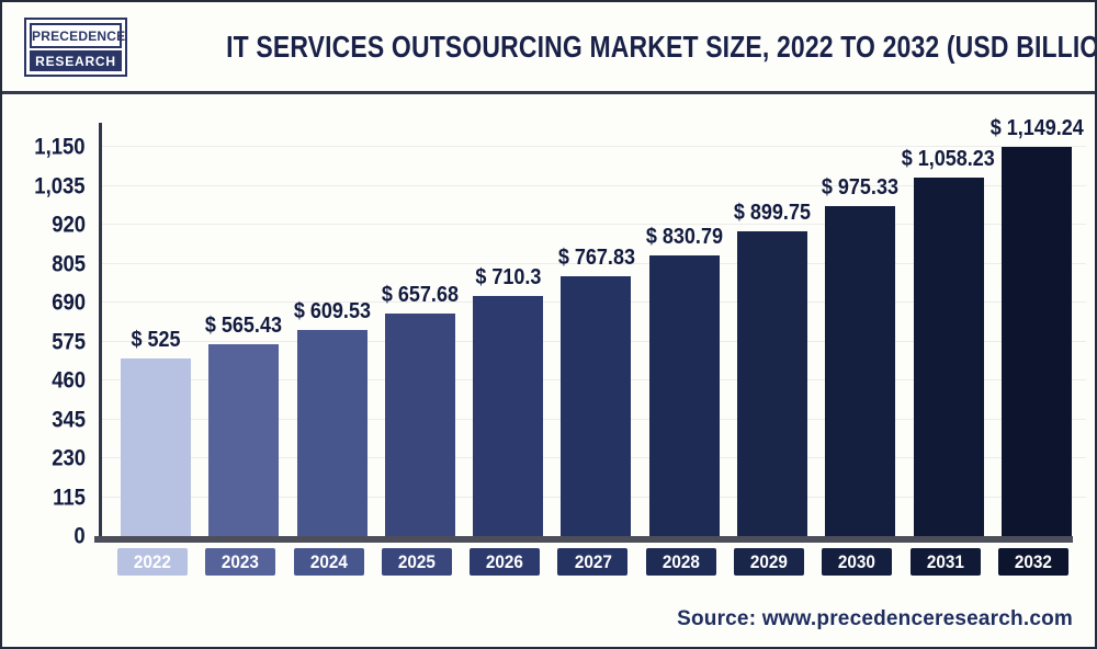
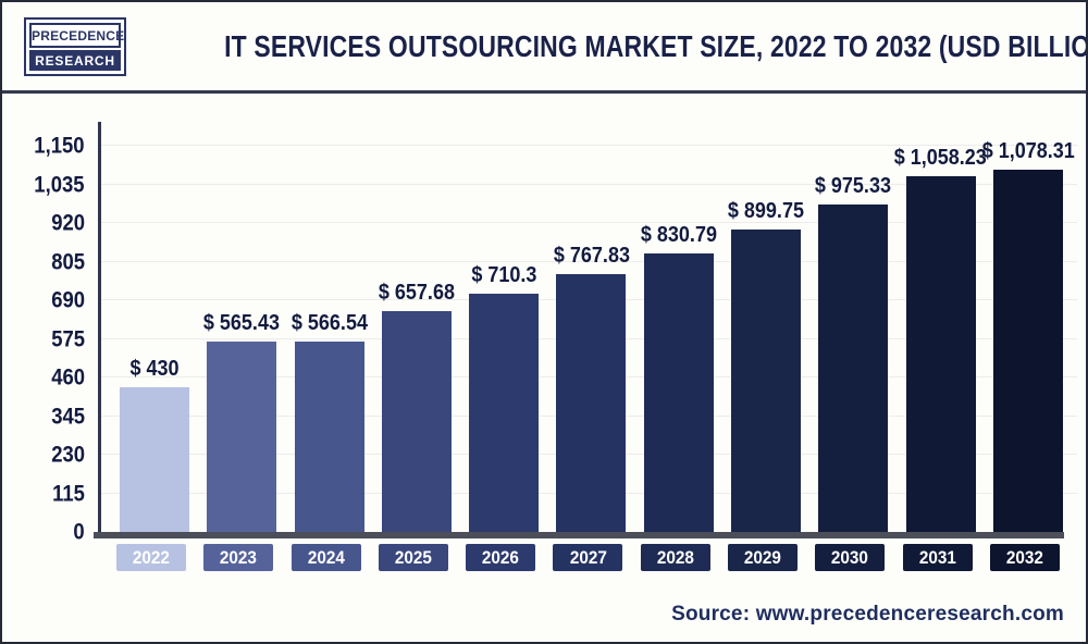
2022: 525 -> 430
2024: 609.53 -> 566.54
2032: 1,149.24 -> 1,078.31
